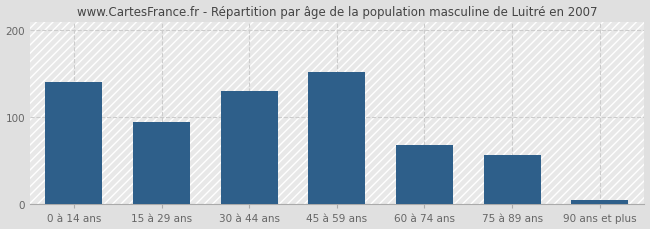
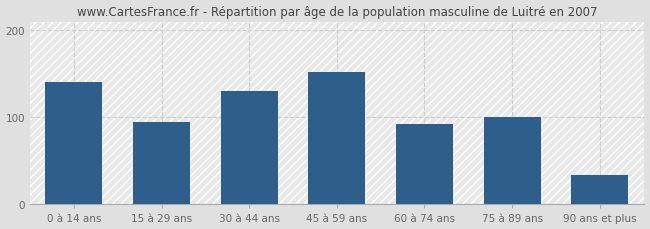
60 à 74 ans: 68 -> 92
75 à 89 ans: 57 -> 100
90 ans et plus: 5 -> 34
